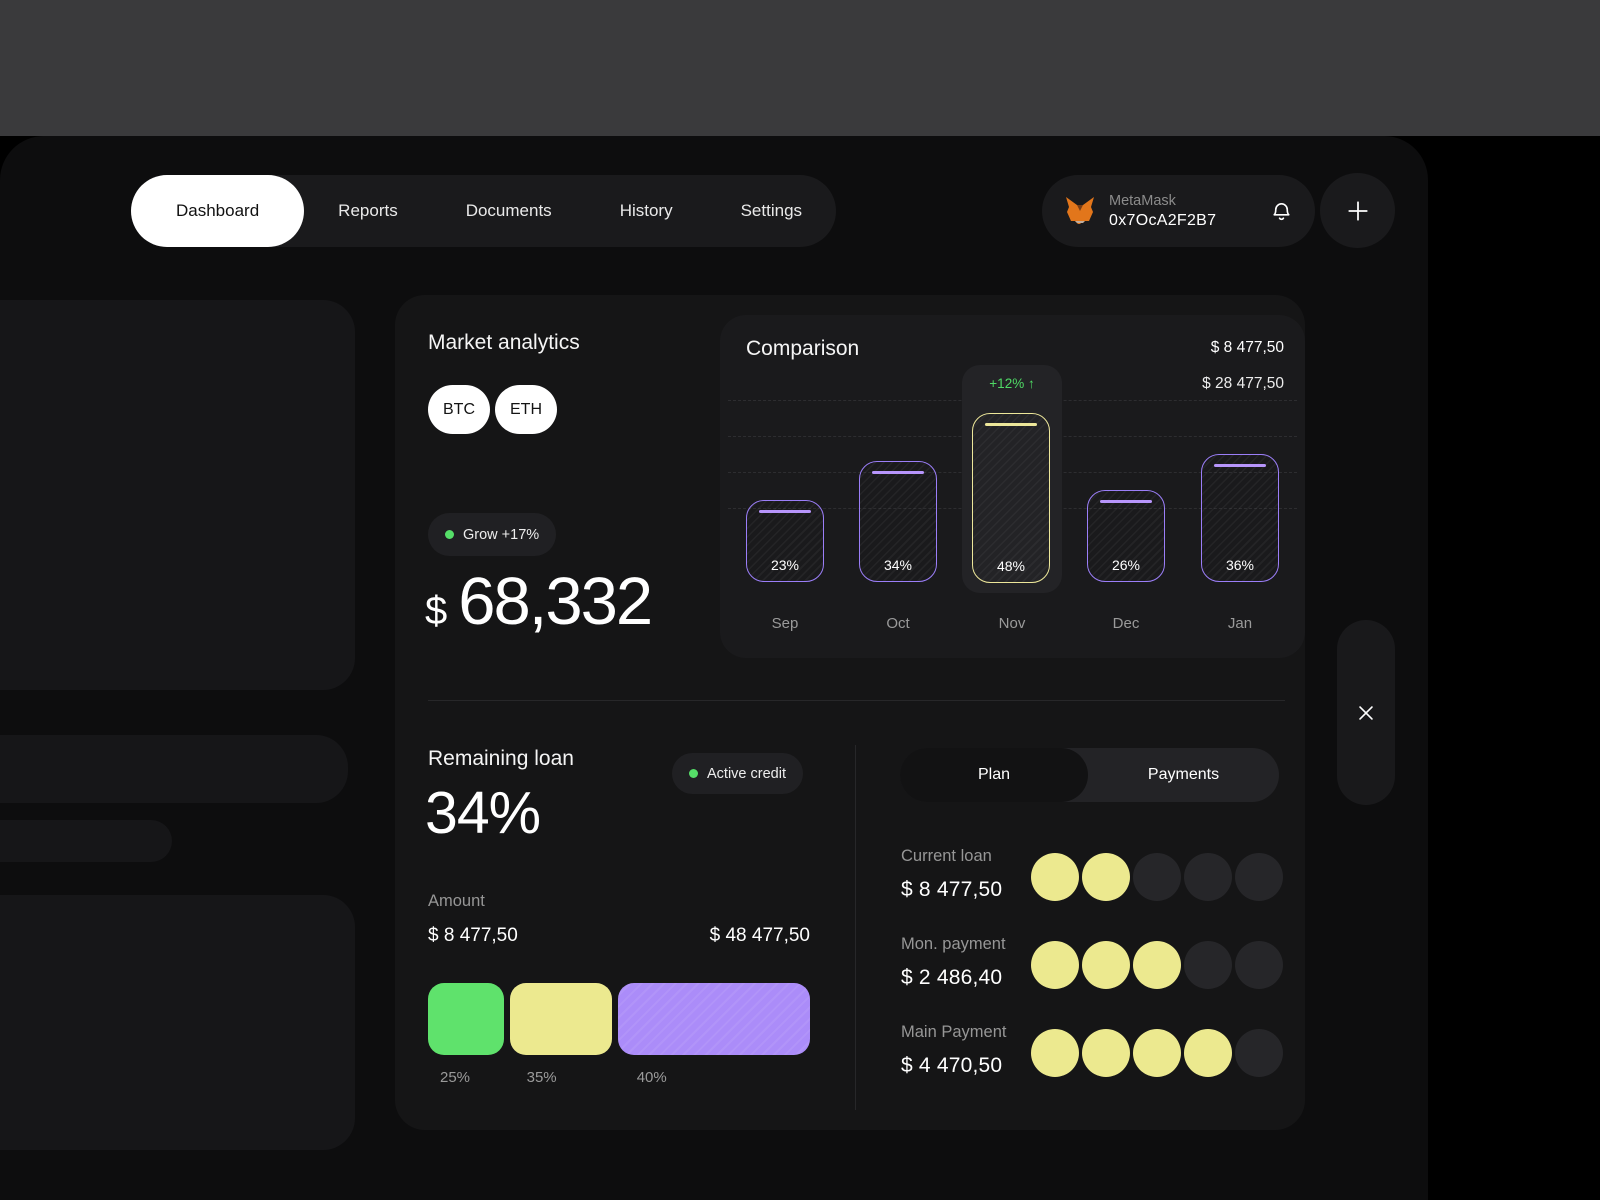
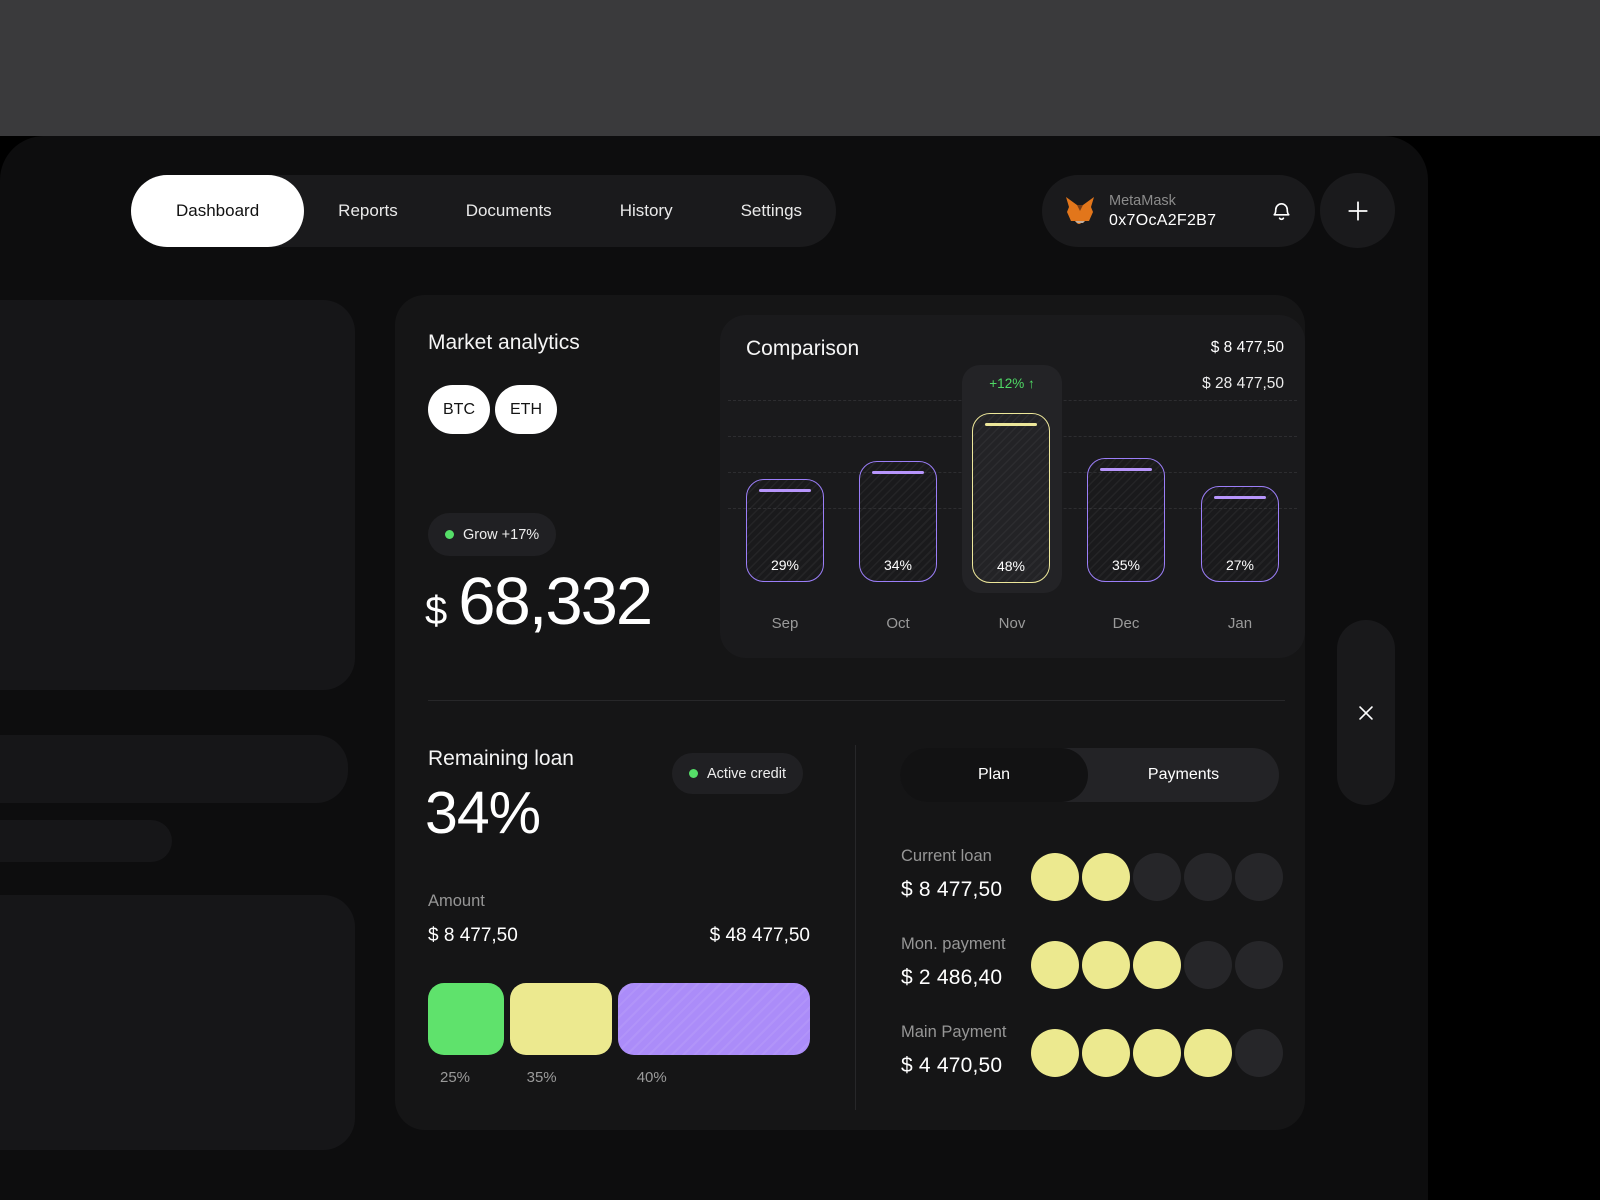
Comparison/Sep: 23% -> 29%
Comparison/Dec: 26% -> 35%
Comparison/Jan: 36% -> 27%
